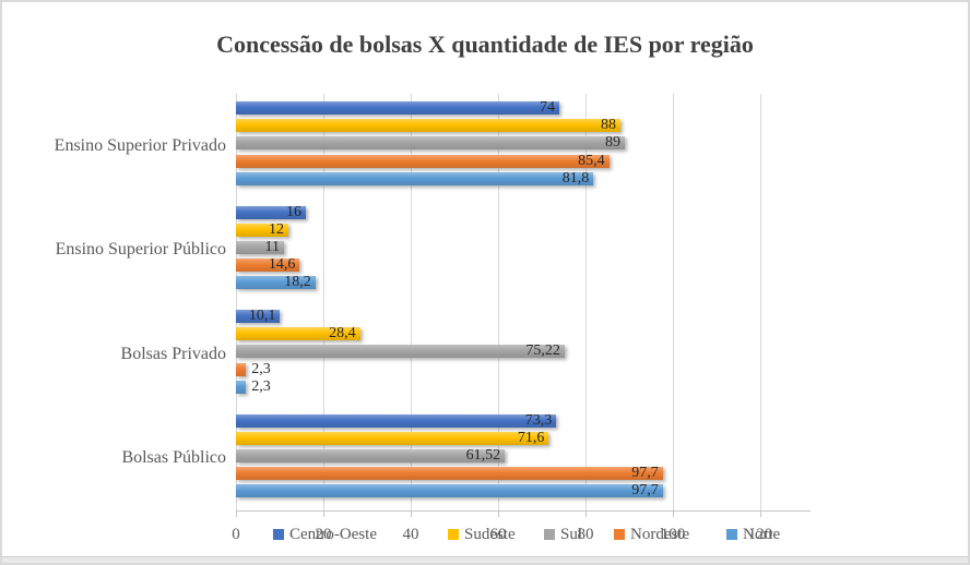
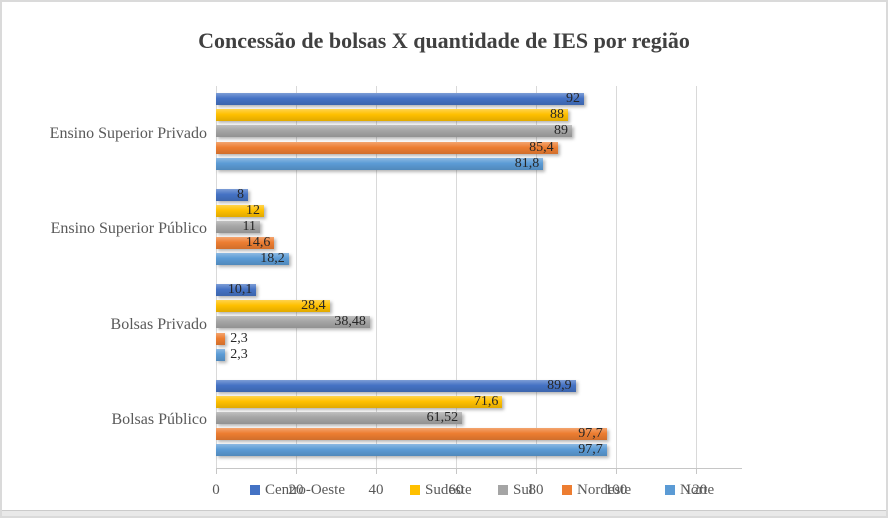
Centro-Oeste/Ensino Superior Privado: 74 -> 92
Centro-Oeste/Ensino Superior Público: 16 -> 8
Sul/Bolsas Privado: 75,22 -> 38,48
Centro-Oeste/Bolsas Público: 73,3 -> 89,9
